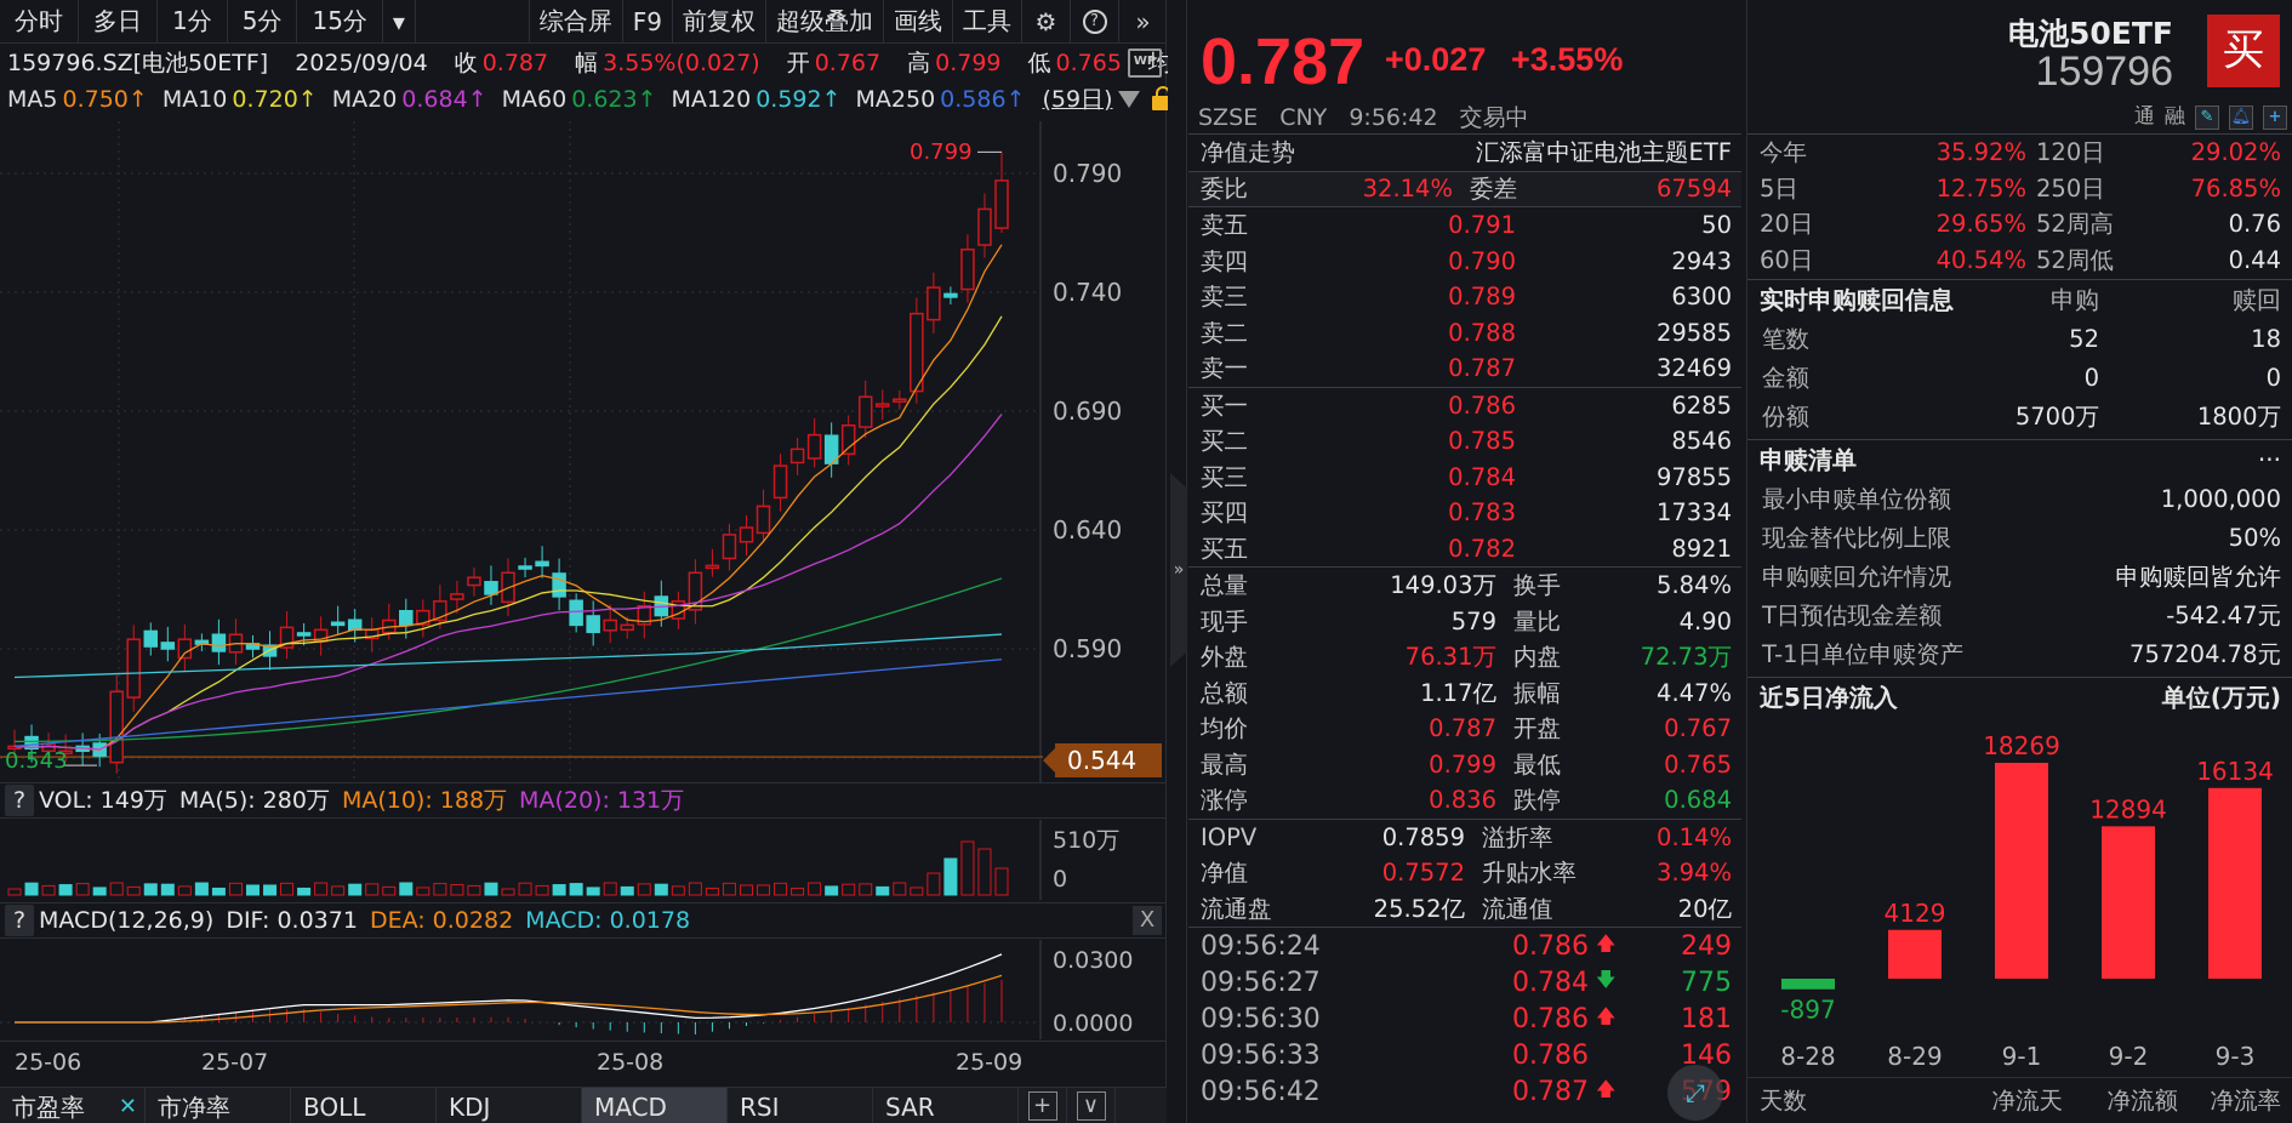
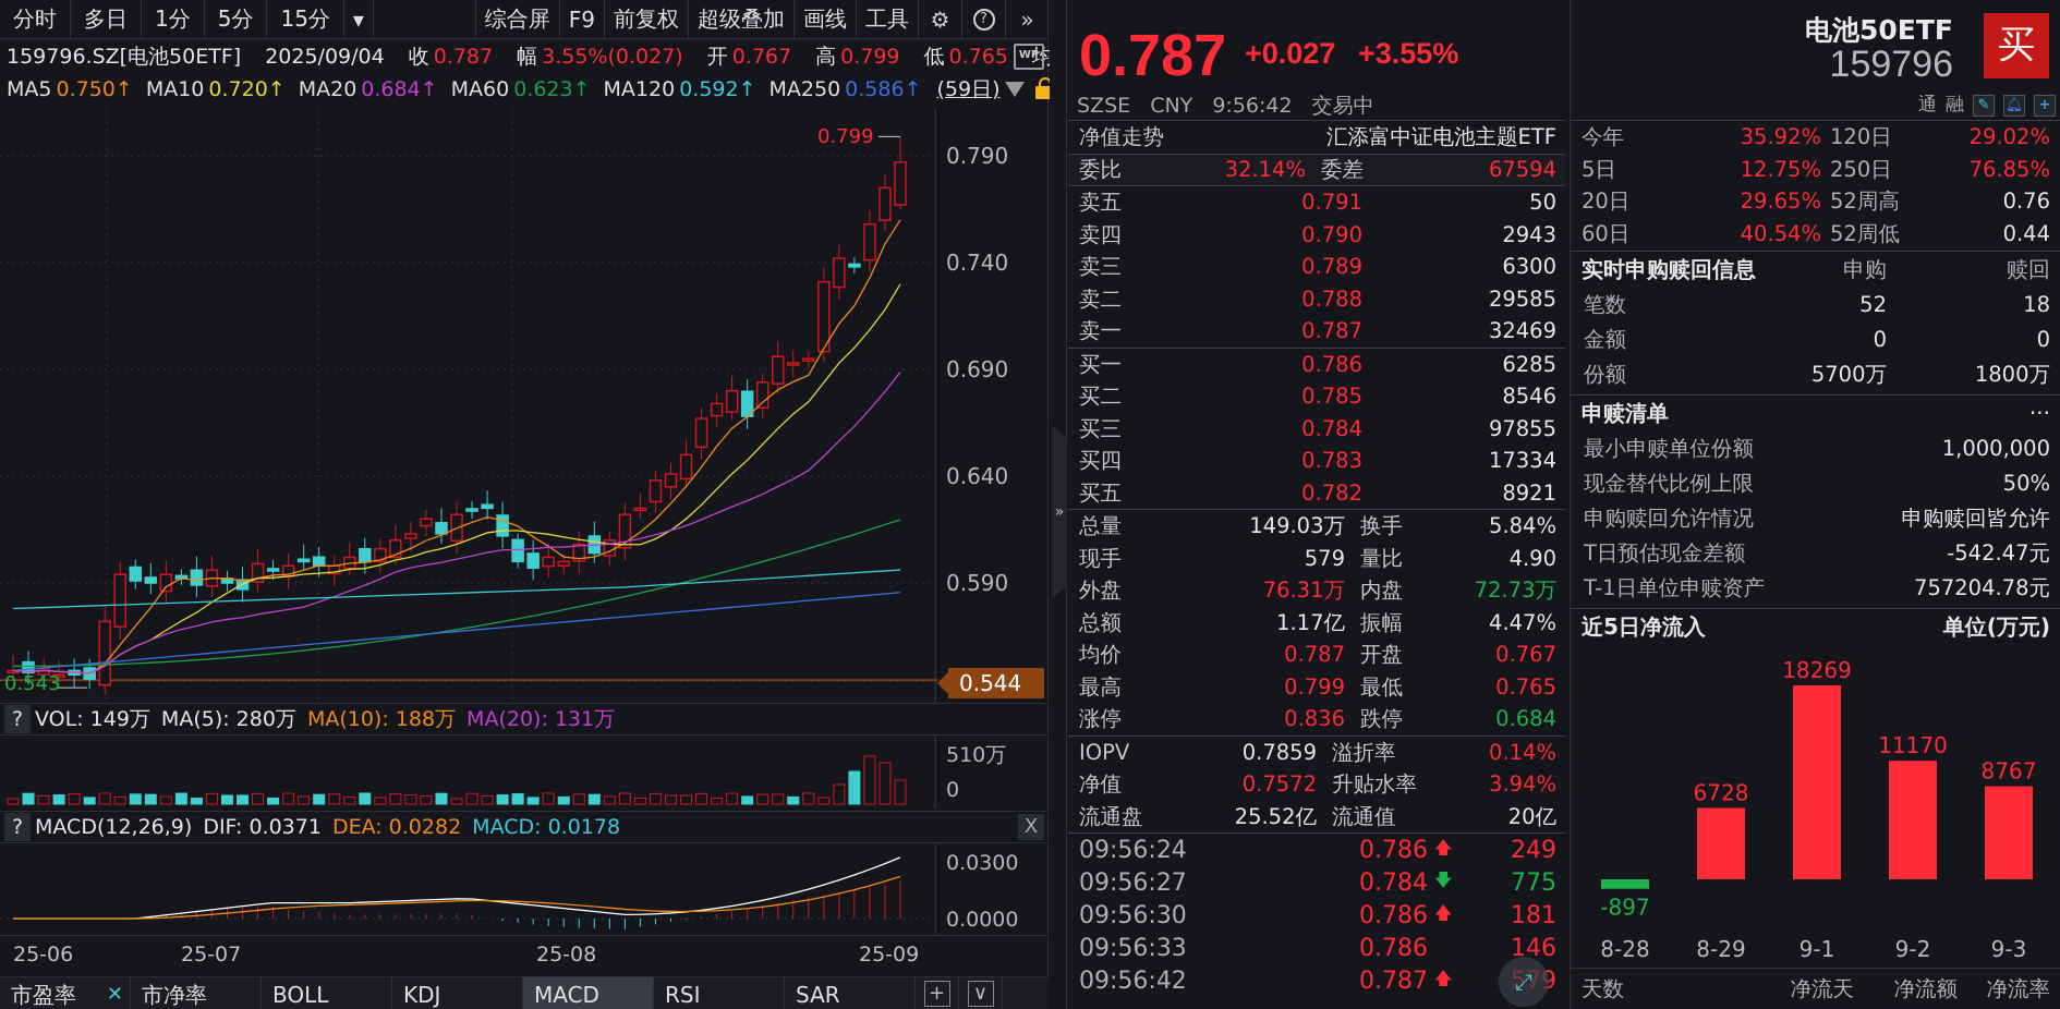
8-29: 4129 -> 6728
9-2: 12894 -> 11170
9-3: 16134 -> 8767
